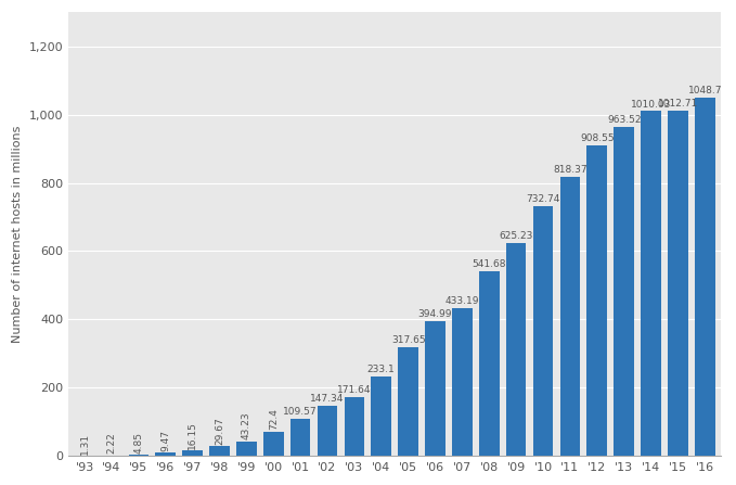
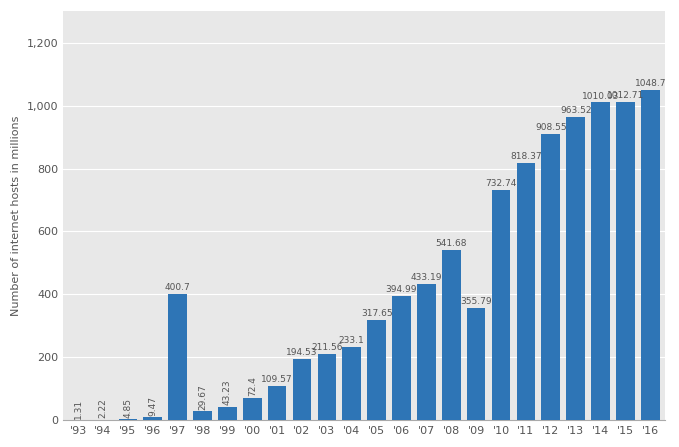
'97: 16.15 -> 400.7
'02: 147.34 -> 194.53
'03: 171.64 -> 211.56
'09: 625.23 -> 355.79
